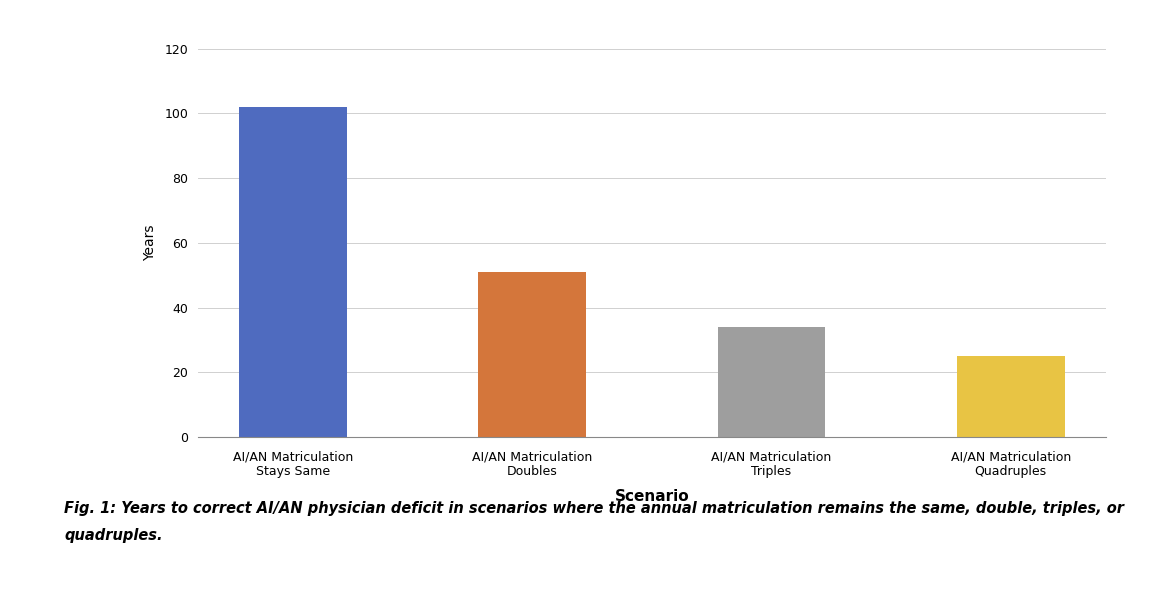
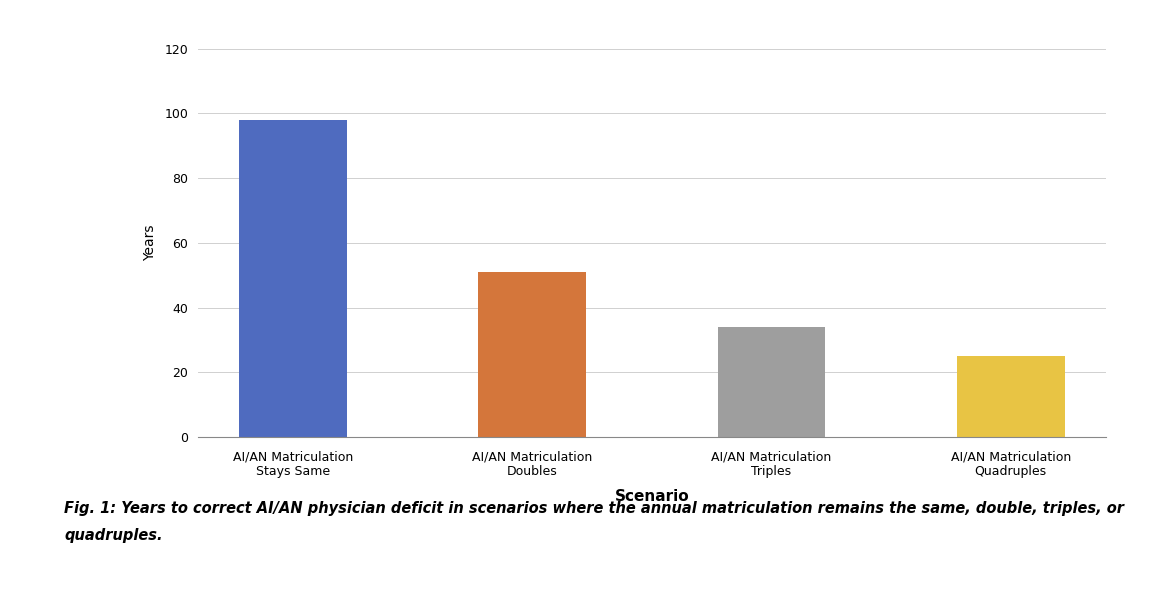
AI/AN Matriculation Stays Same: 102 -> 98
